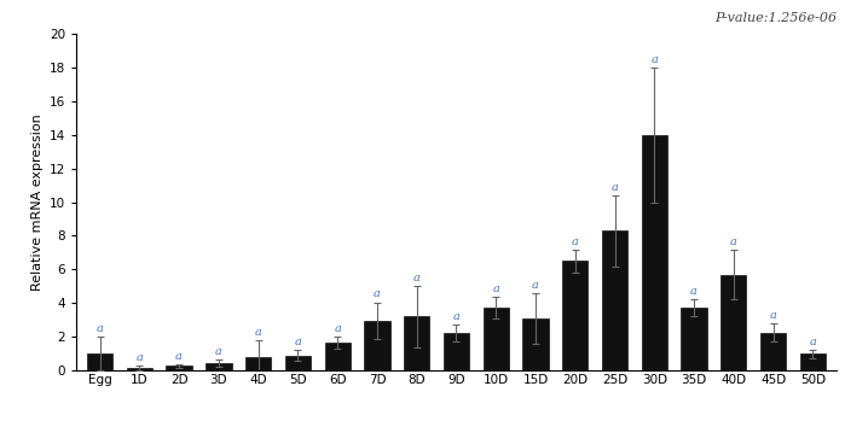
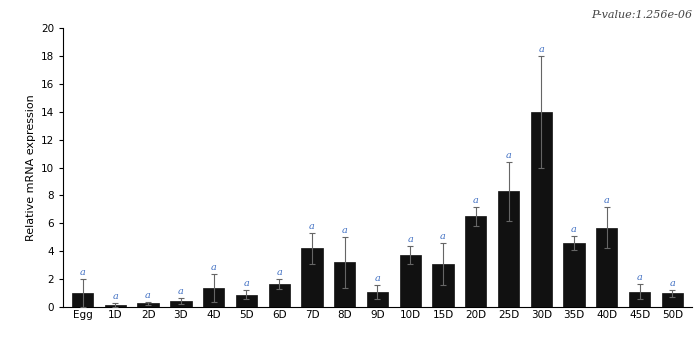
4D: 0.8 -> 1.4
7D: 3.0 -> 4.2
9D: 2.2 -> 1.1
35D: 3.8 -> 4.6
45D: 2.2 -> 1.1
